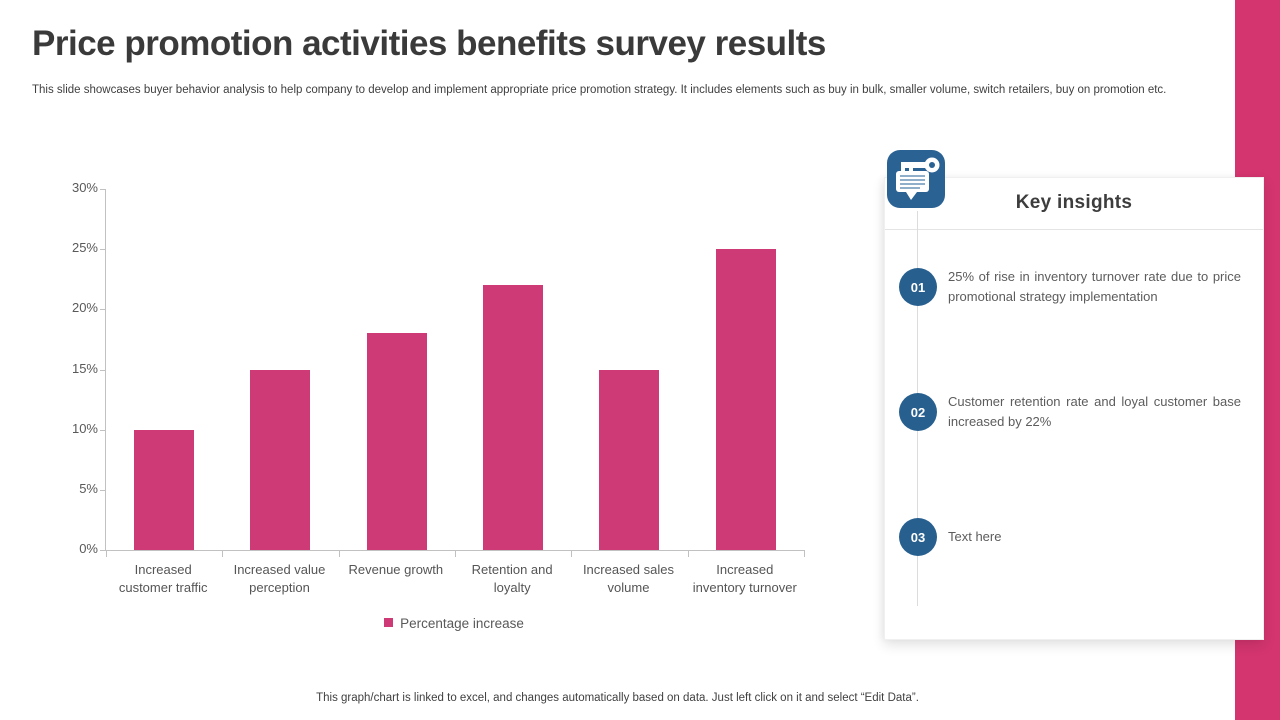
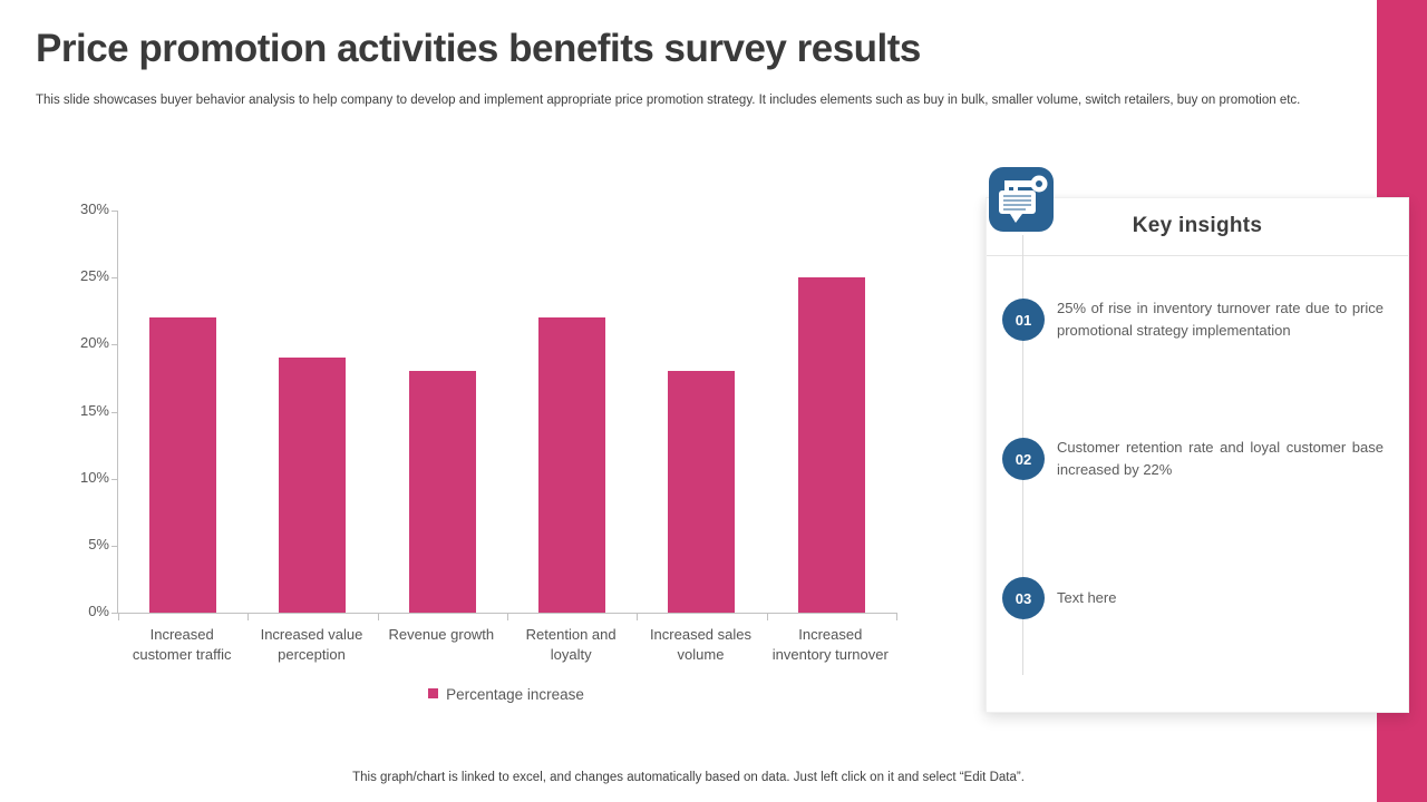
Increased customer traffic: 10% -> 22%
Increased value perception: 15% -> 19%
Increased sales volume: 15% -> 18%
